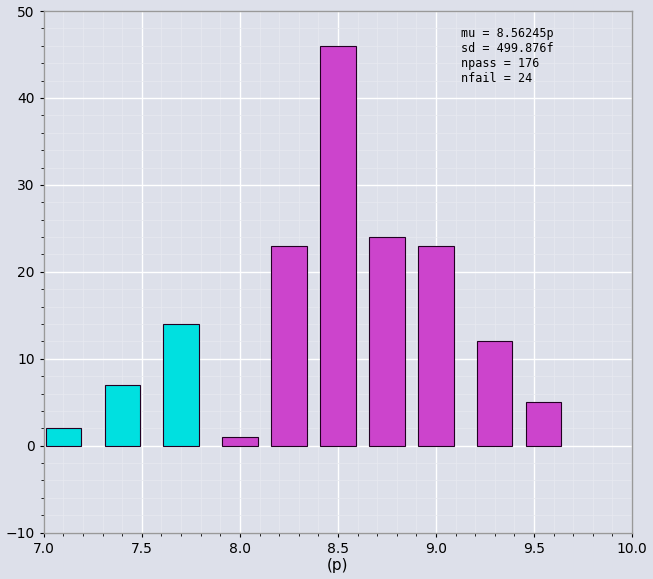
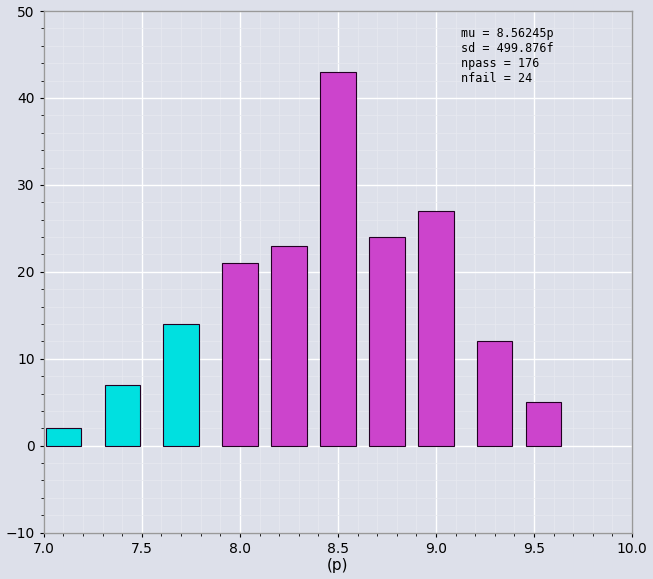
8.0: 1 -> 21
8.5: 46 -> 43
9.0: 23 -> 27
